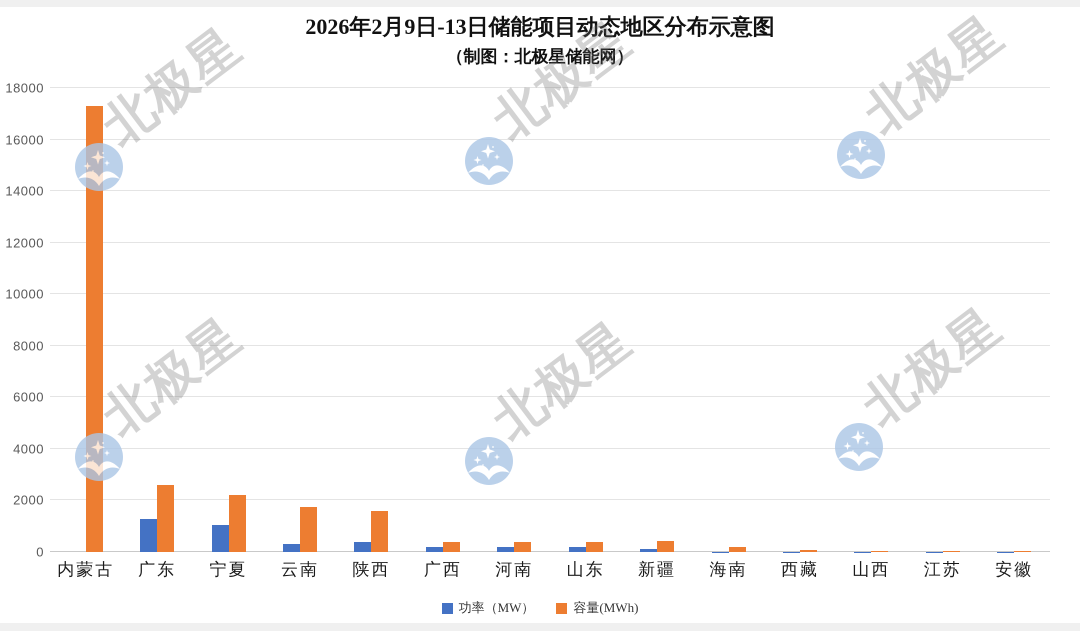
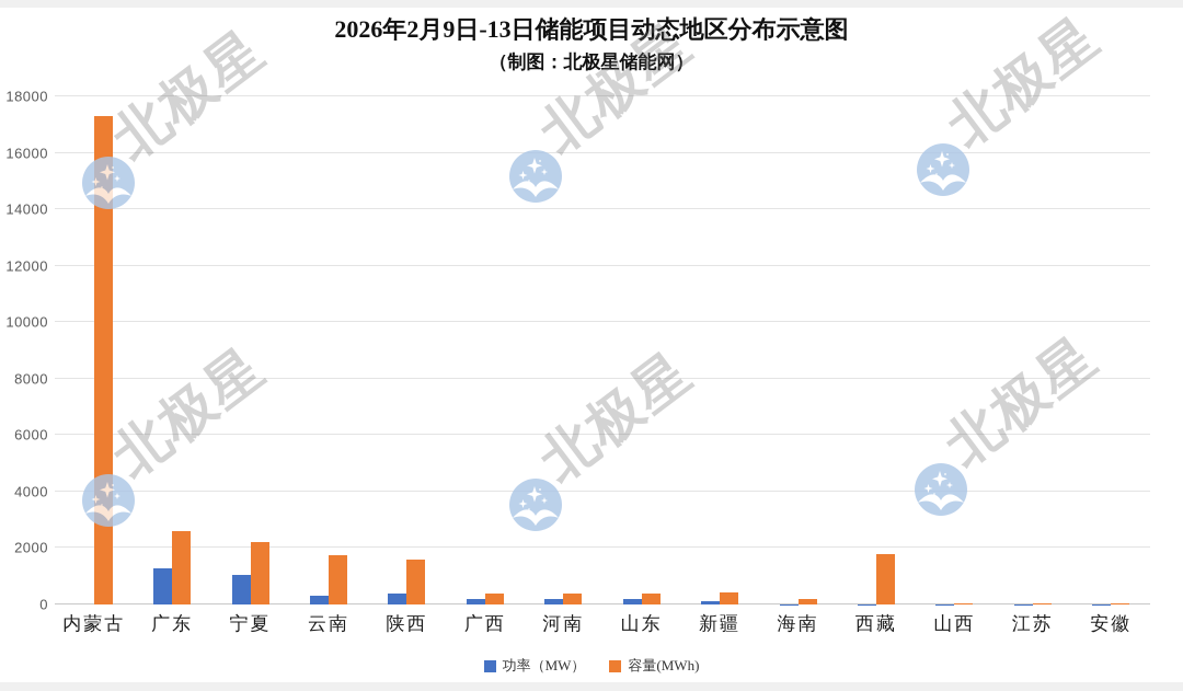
容量(MWh)/西藏: 100 -> 1800
